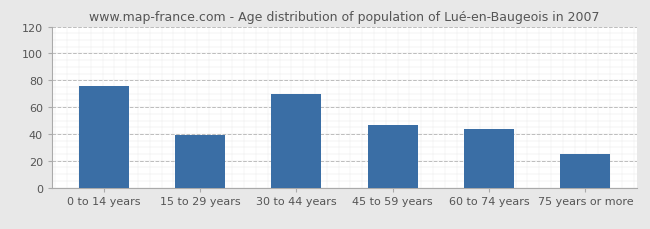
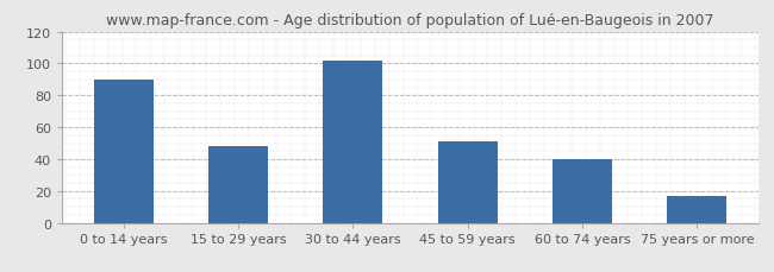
0 to 14 years: 76 -> 90
15 to 29 years: 39 -> 48
30 to 44 years: 70 -> 102
45 to 59 years: 47 -> 51
60 to 74 years: 44 -> 40
75 years or more: 25 -> 17
